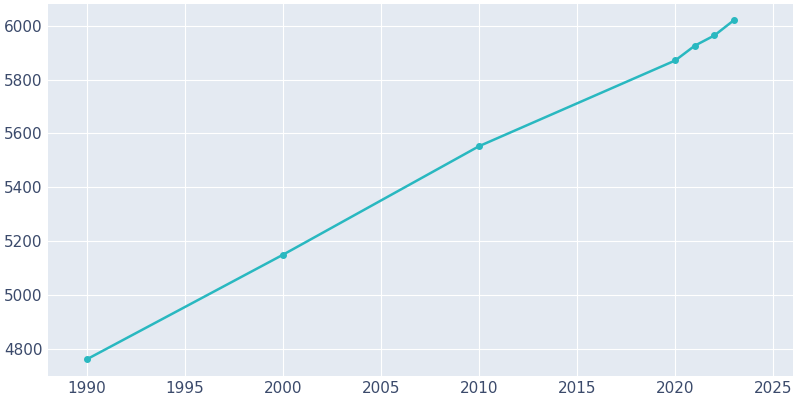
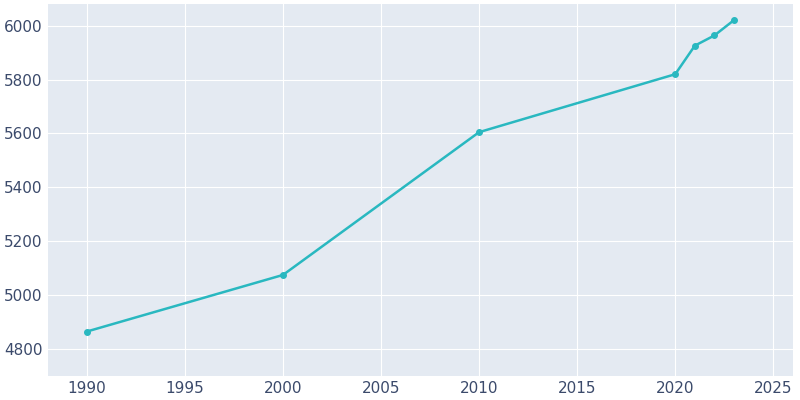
1990: 4762 -> 4865
2000: 5150 -> 5075
2010: 5553 -> 5605
2020: 5871 -> 5820
